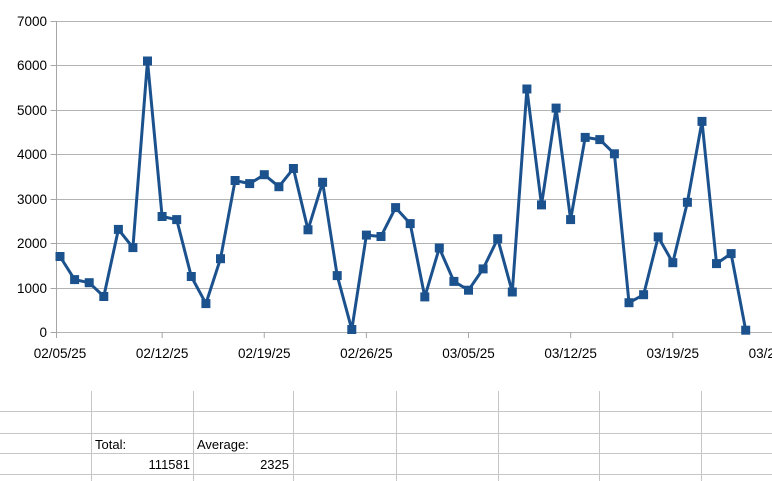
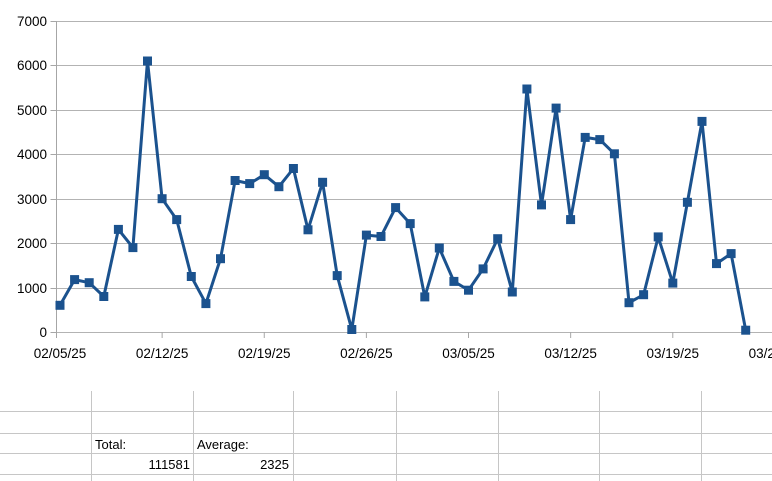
02/05/25: 1700 -> 600
02/12/25: 2600 -> 3000
03/19/25: 1600 -> 1100
